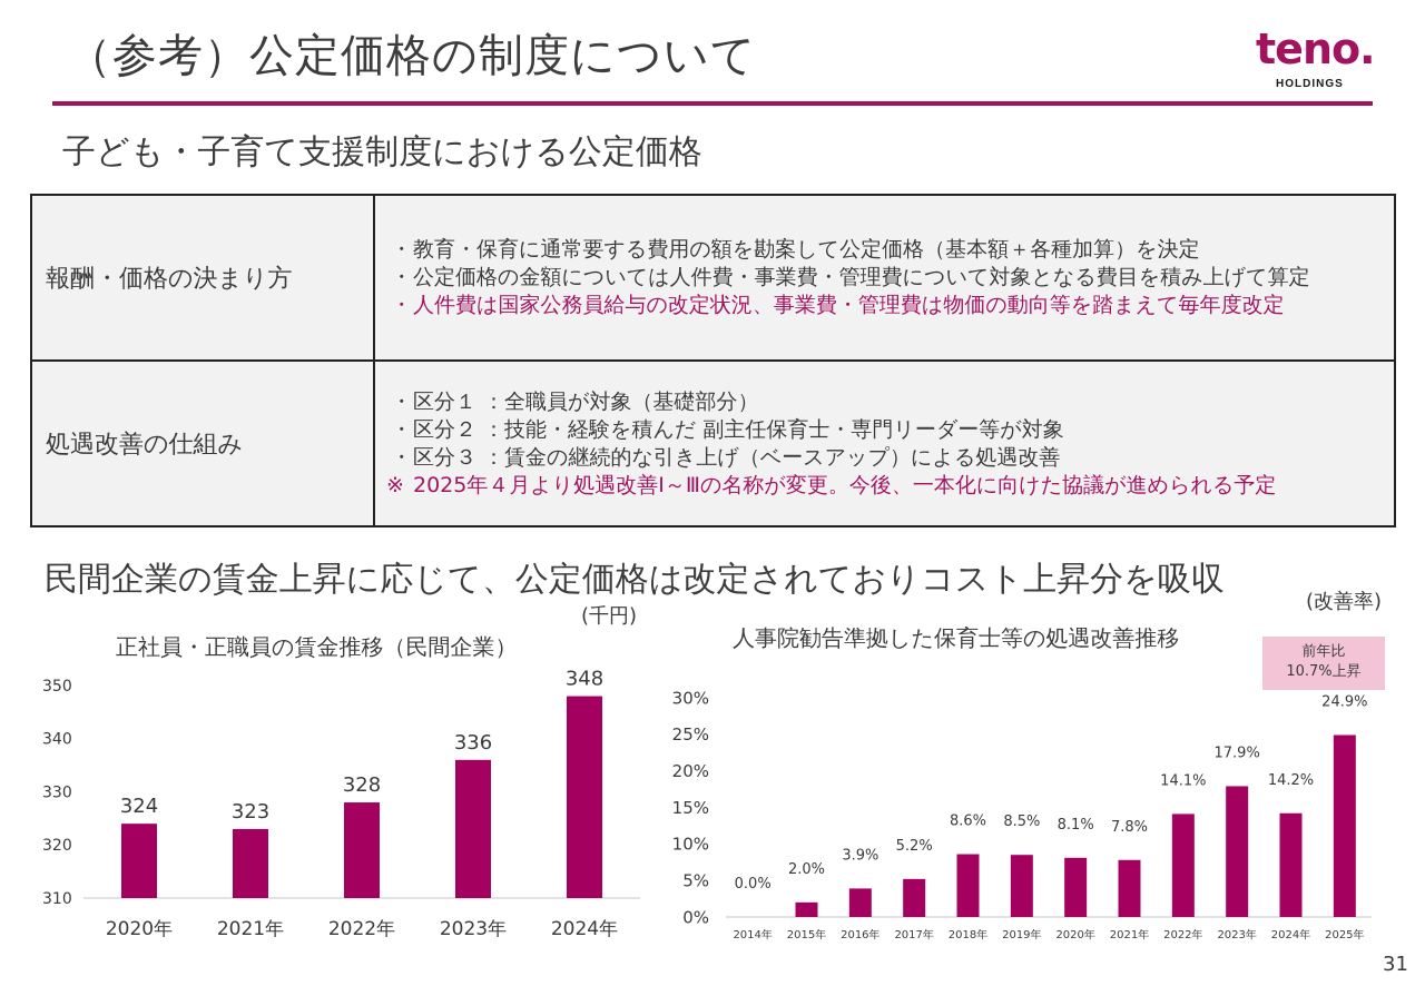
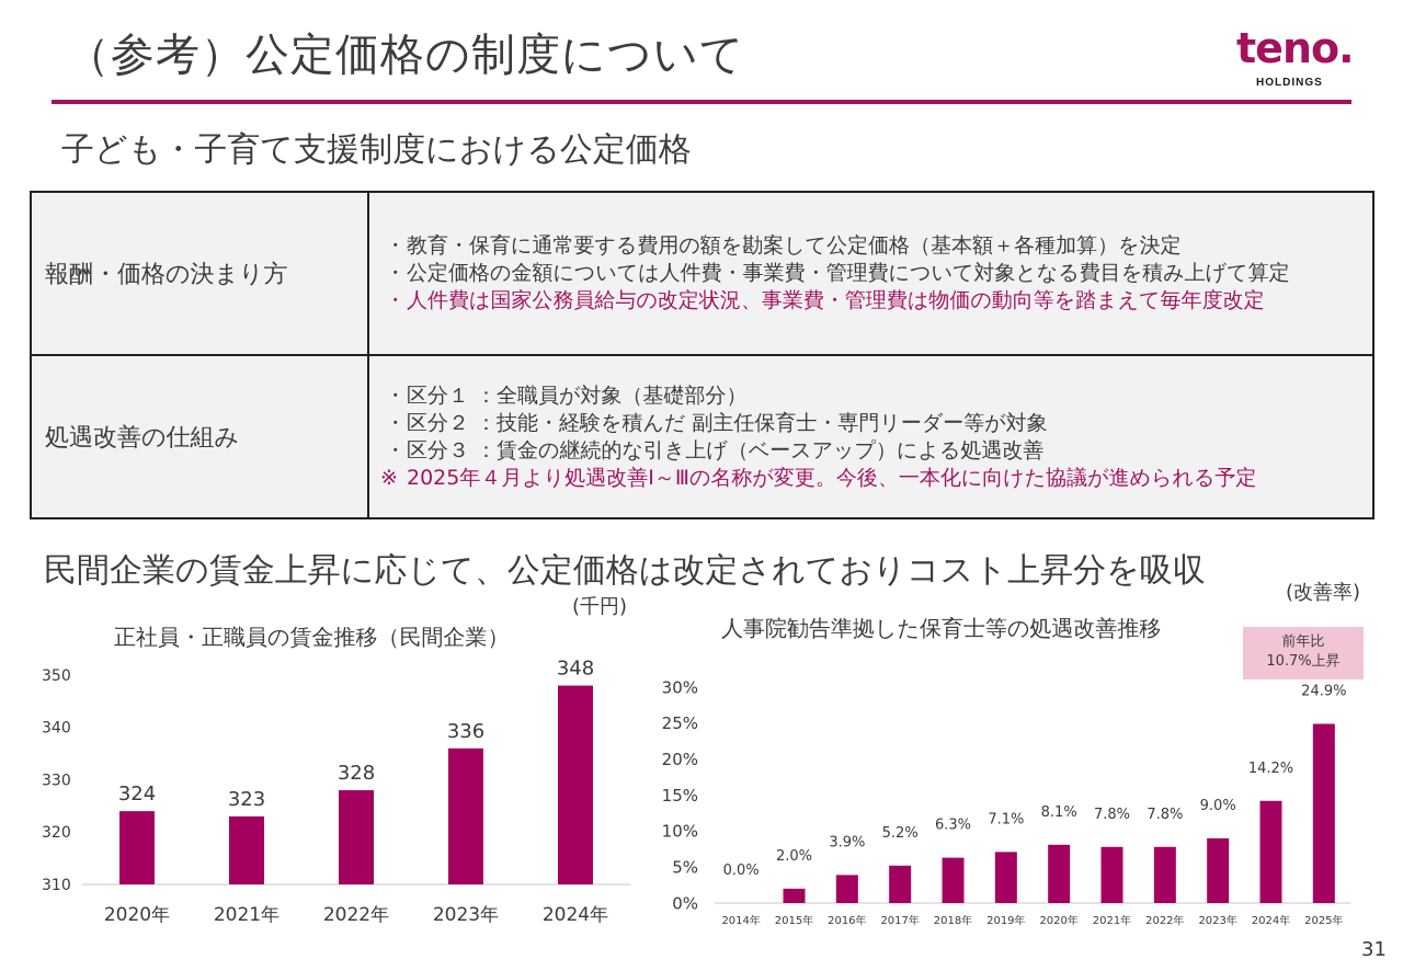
人事院勧告準拠した保育士等の処遇改善推移/2018年: 8.6% -> 6.3%
人事院勧告準拠した保育士等の処遇改善推移/2019年: 8.5% -> 7.1%
人事院勧告準拠した保育士等の処遇改善推移/2022年: 14.1% -> 7.8%
人事院勧告準拠した保育士等の処遇改善推移/2023年: 17.9% -> 9.0%
